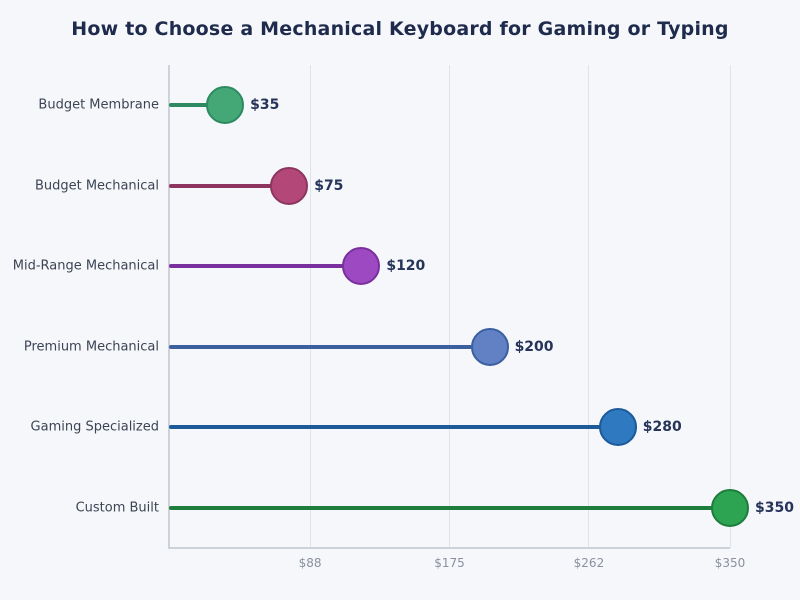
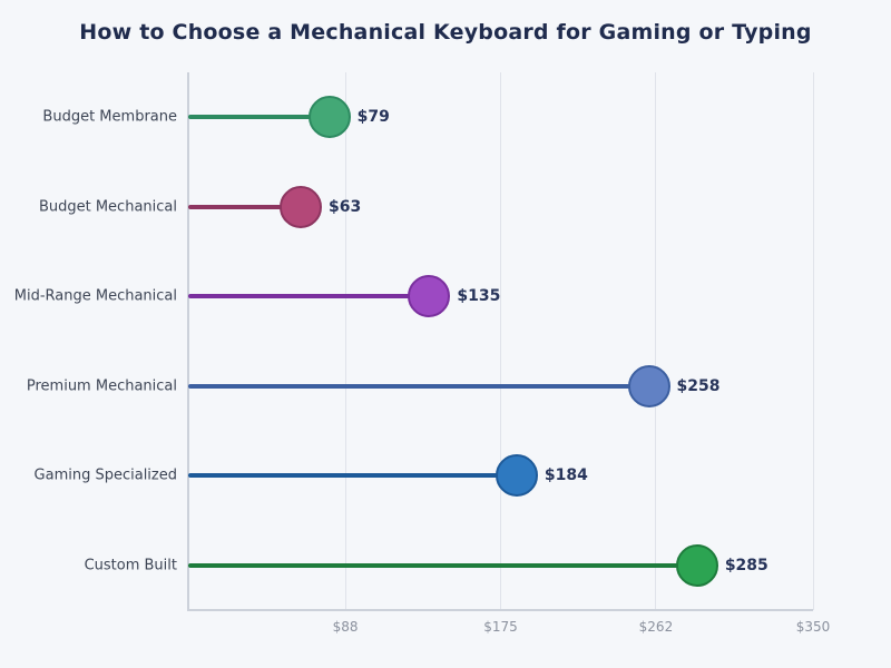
Budget Membrane: $35 -> $79
Budget Mechanical: $75 -> $63
Mid-Range Mechanical: $120 -> $135
Premium Mechanical: $200 -> $258
Gaming Specialized: $280 -> $184
Custom Built: $350 -> $285
